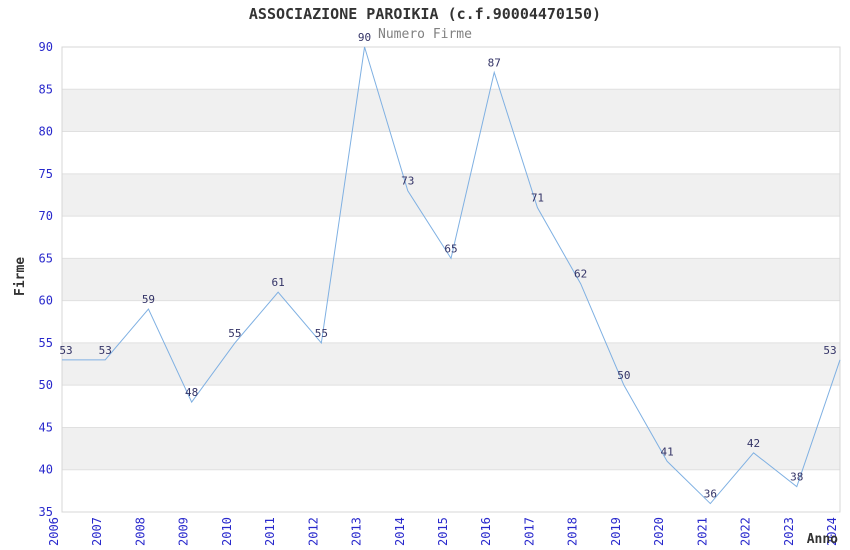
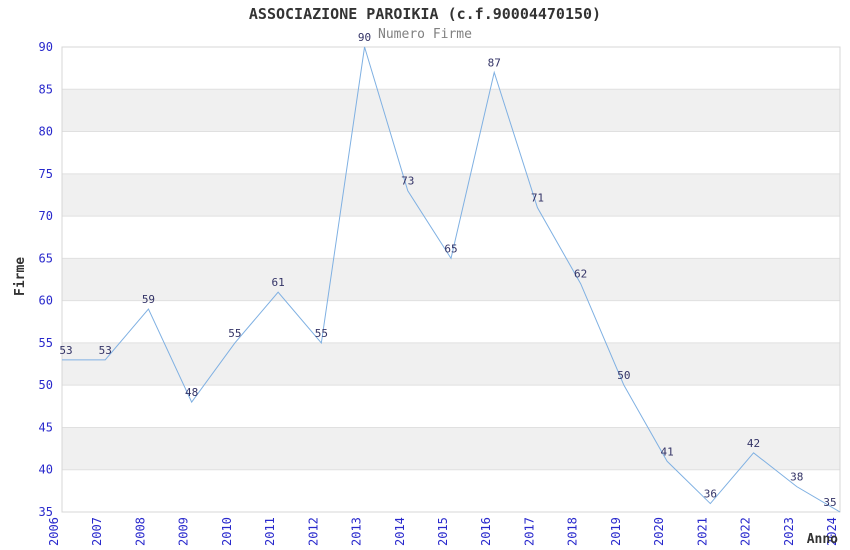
2024: 53 -> 35
